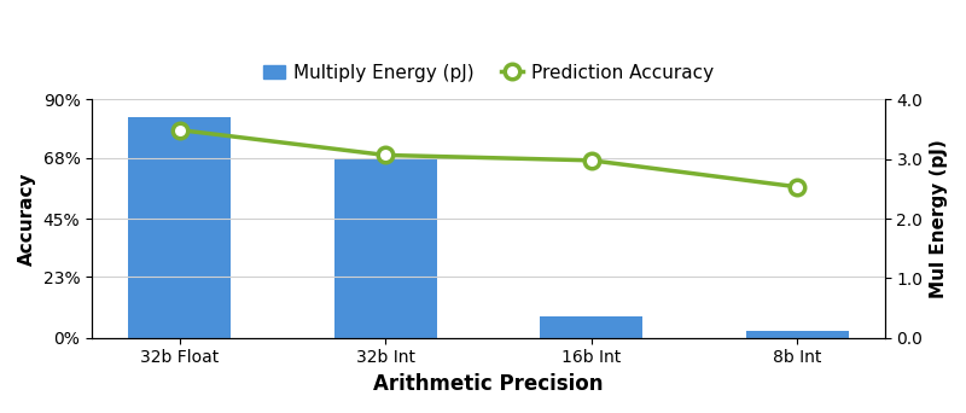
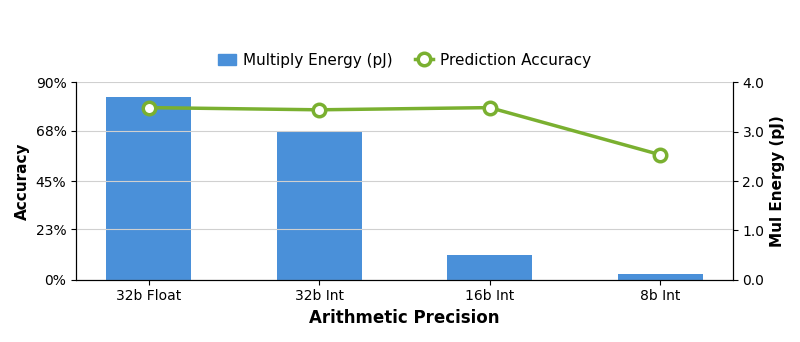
Prediction Accuracy/32b Int: 69.0% -> 77.5%
Multiply Energy (pJ)/16b Int: 0.35 -> 0.50
Prediction Accuracy/16b Int: 67.0% -> 78.5%
